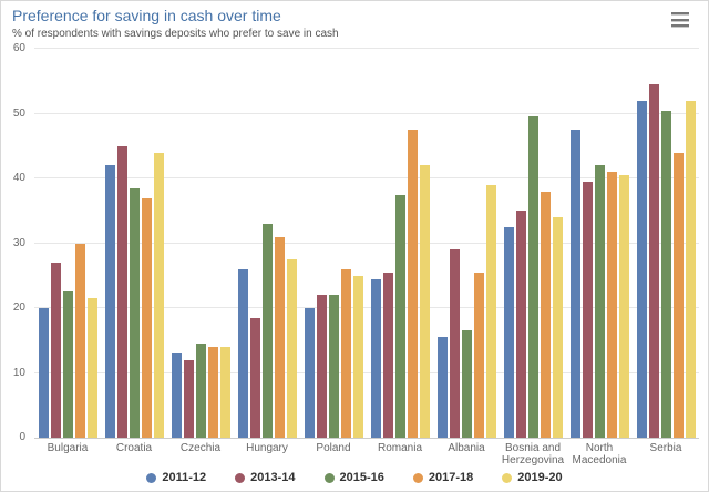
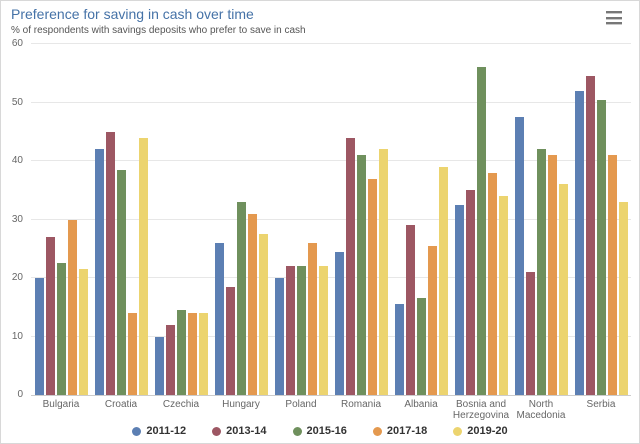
2017-18/Croatia: 37 -> 14
2011-12/Czechia: 13 -> 10
2019-20/Poland: 25 -> 22
2013-14/Romania: 26 -> 44
2015-16/Romania: 38 -> 41
2017-18/Romania: 48 -> 37
2015-16/Bosnia and Herzegovina: 50 -> 56
2013-14/North Macedonia: 40 -> 21
2019-20/North Macedonia: 40 -> 36
2017-18/Serbia: 44 -> 41
2019-20/Serbia: 52 -> 33
